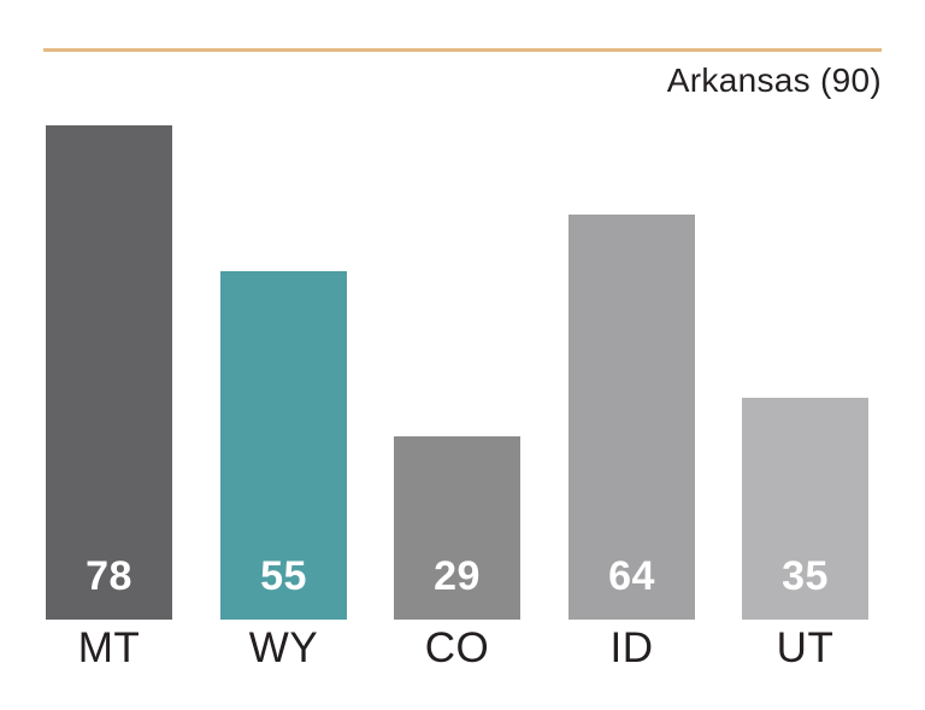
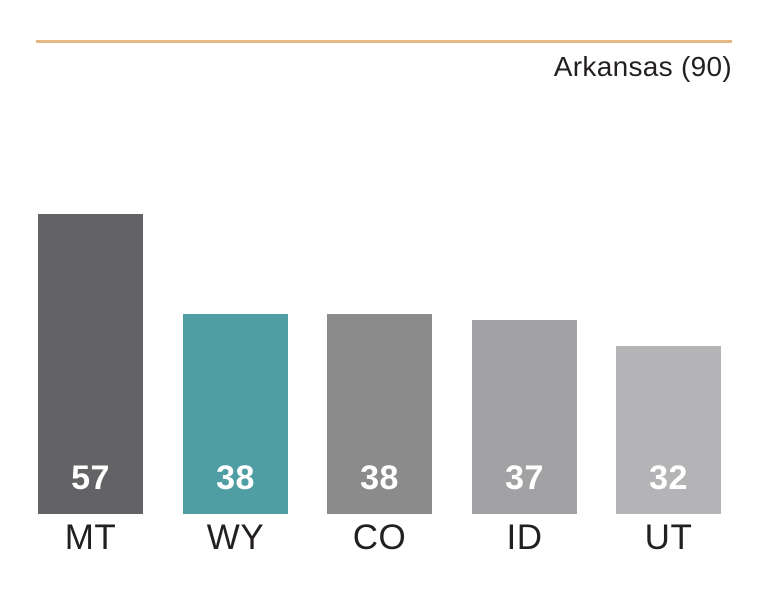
MT: 78 -> 57
WY: 55 -> 38
CO: 29 -> 38
ID: 64 -> 37
UT: 35 -> 32
